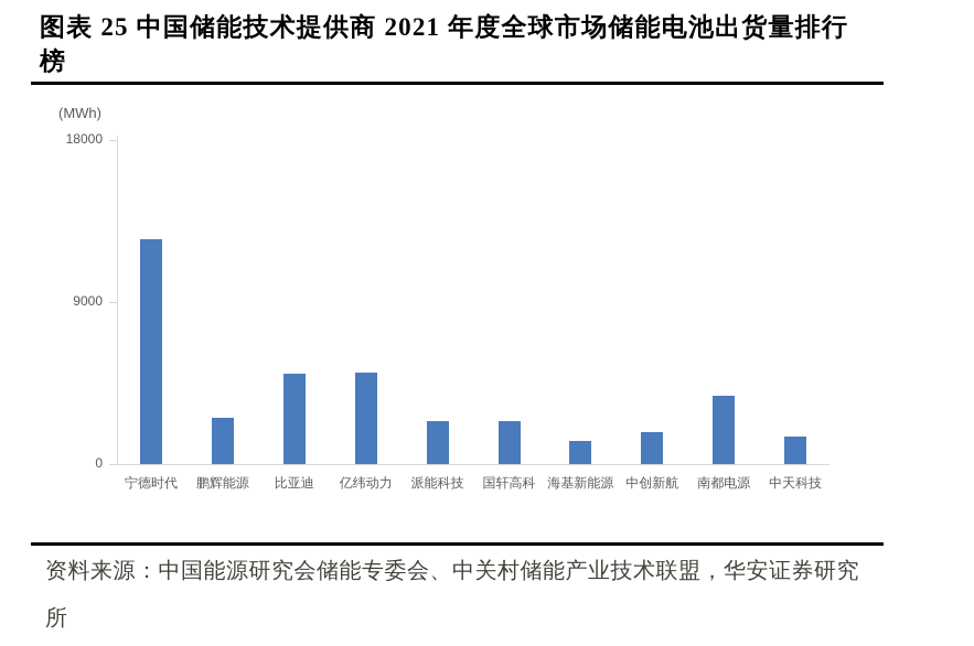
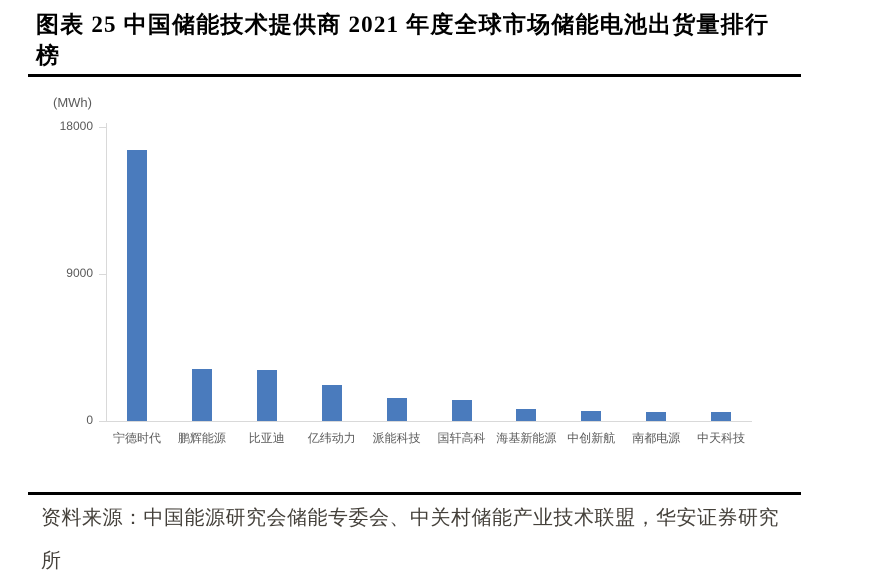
宁德时代: 12500 -> 16600
鹏辉能源: 2600 -> 3200
比亚迪: 5000 -> 3100
亿纬动力: 5100 -> 2200
派能科技: 2400 -> 1400
国轩高科: 2400 -> 1300
海基新能源: 1300 -> 800
中创新航: 1800 -> 600
南都电源: 3800 -> 600
中天科技: 1500 -> 600
